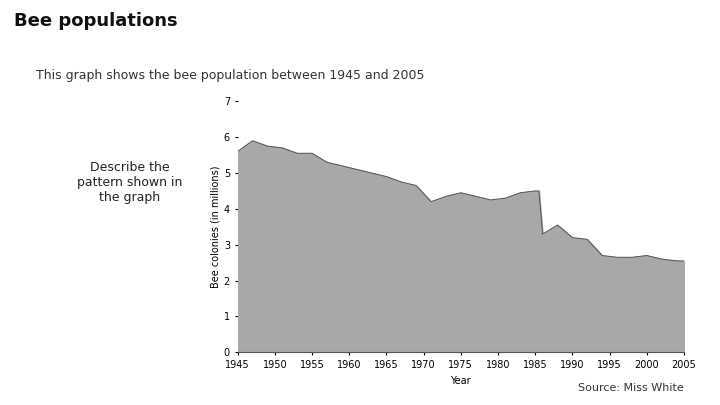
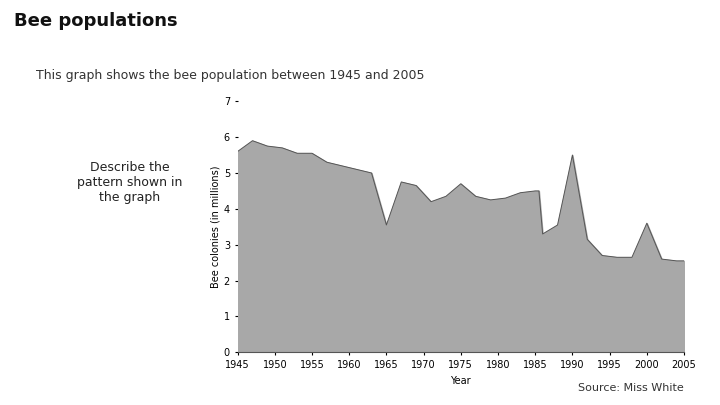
1965: 4.90 -> 3.55
1975: 4.45 -> 4.70
1990: 3.20 -> 5.50
2000: 2.70 -> 3.60
